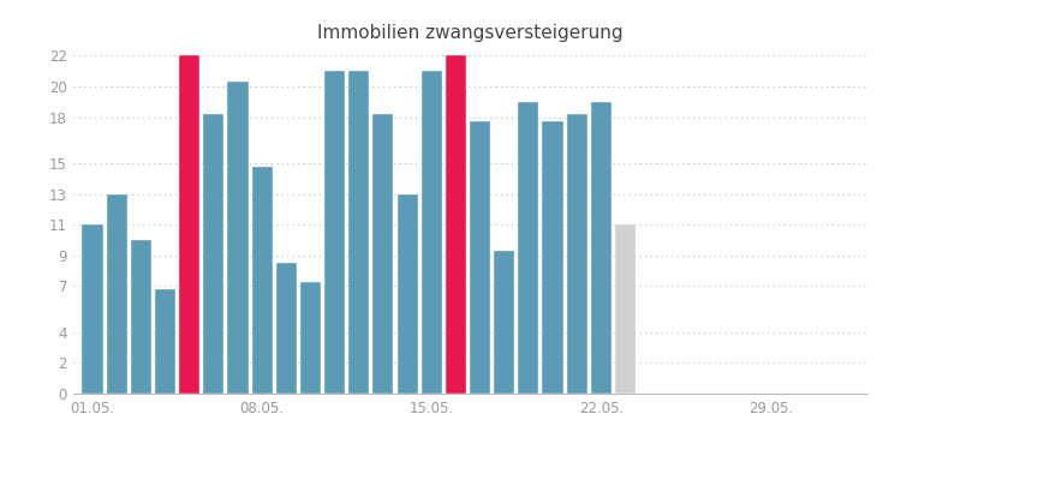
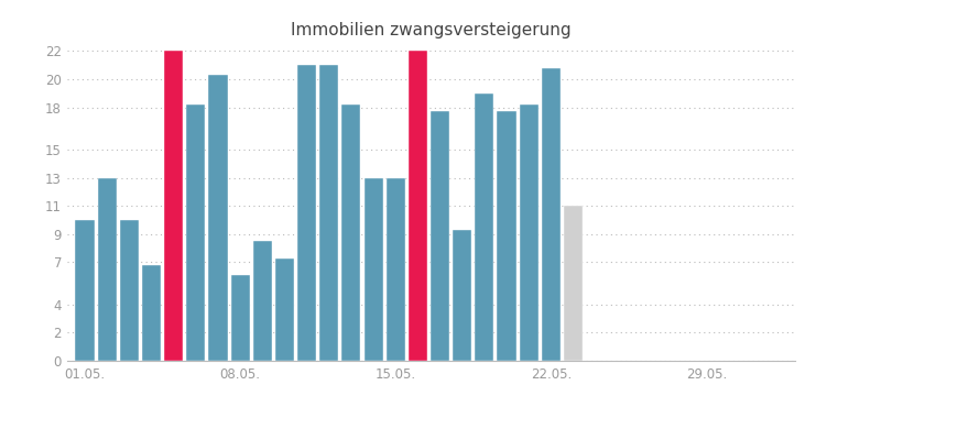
01.05.: 11.0 -> 10.0
08.05.: 14.8 -> 6.1
15.05.: 21.0 -> 13.0
22.05.: 19.0 -> 20.8
